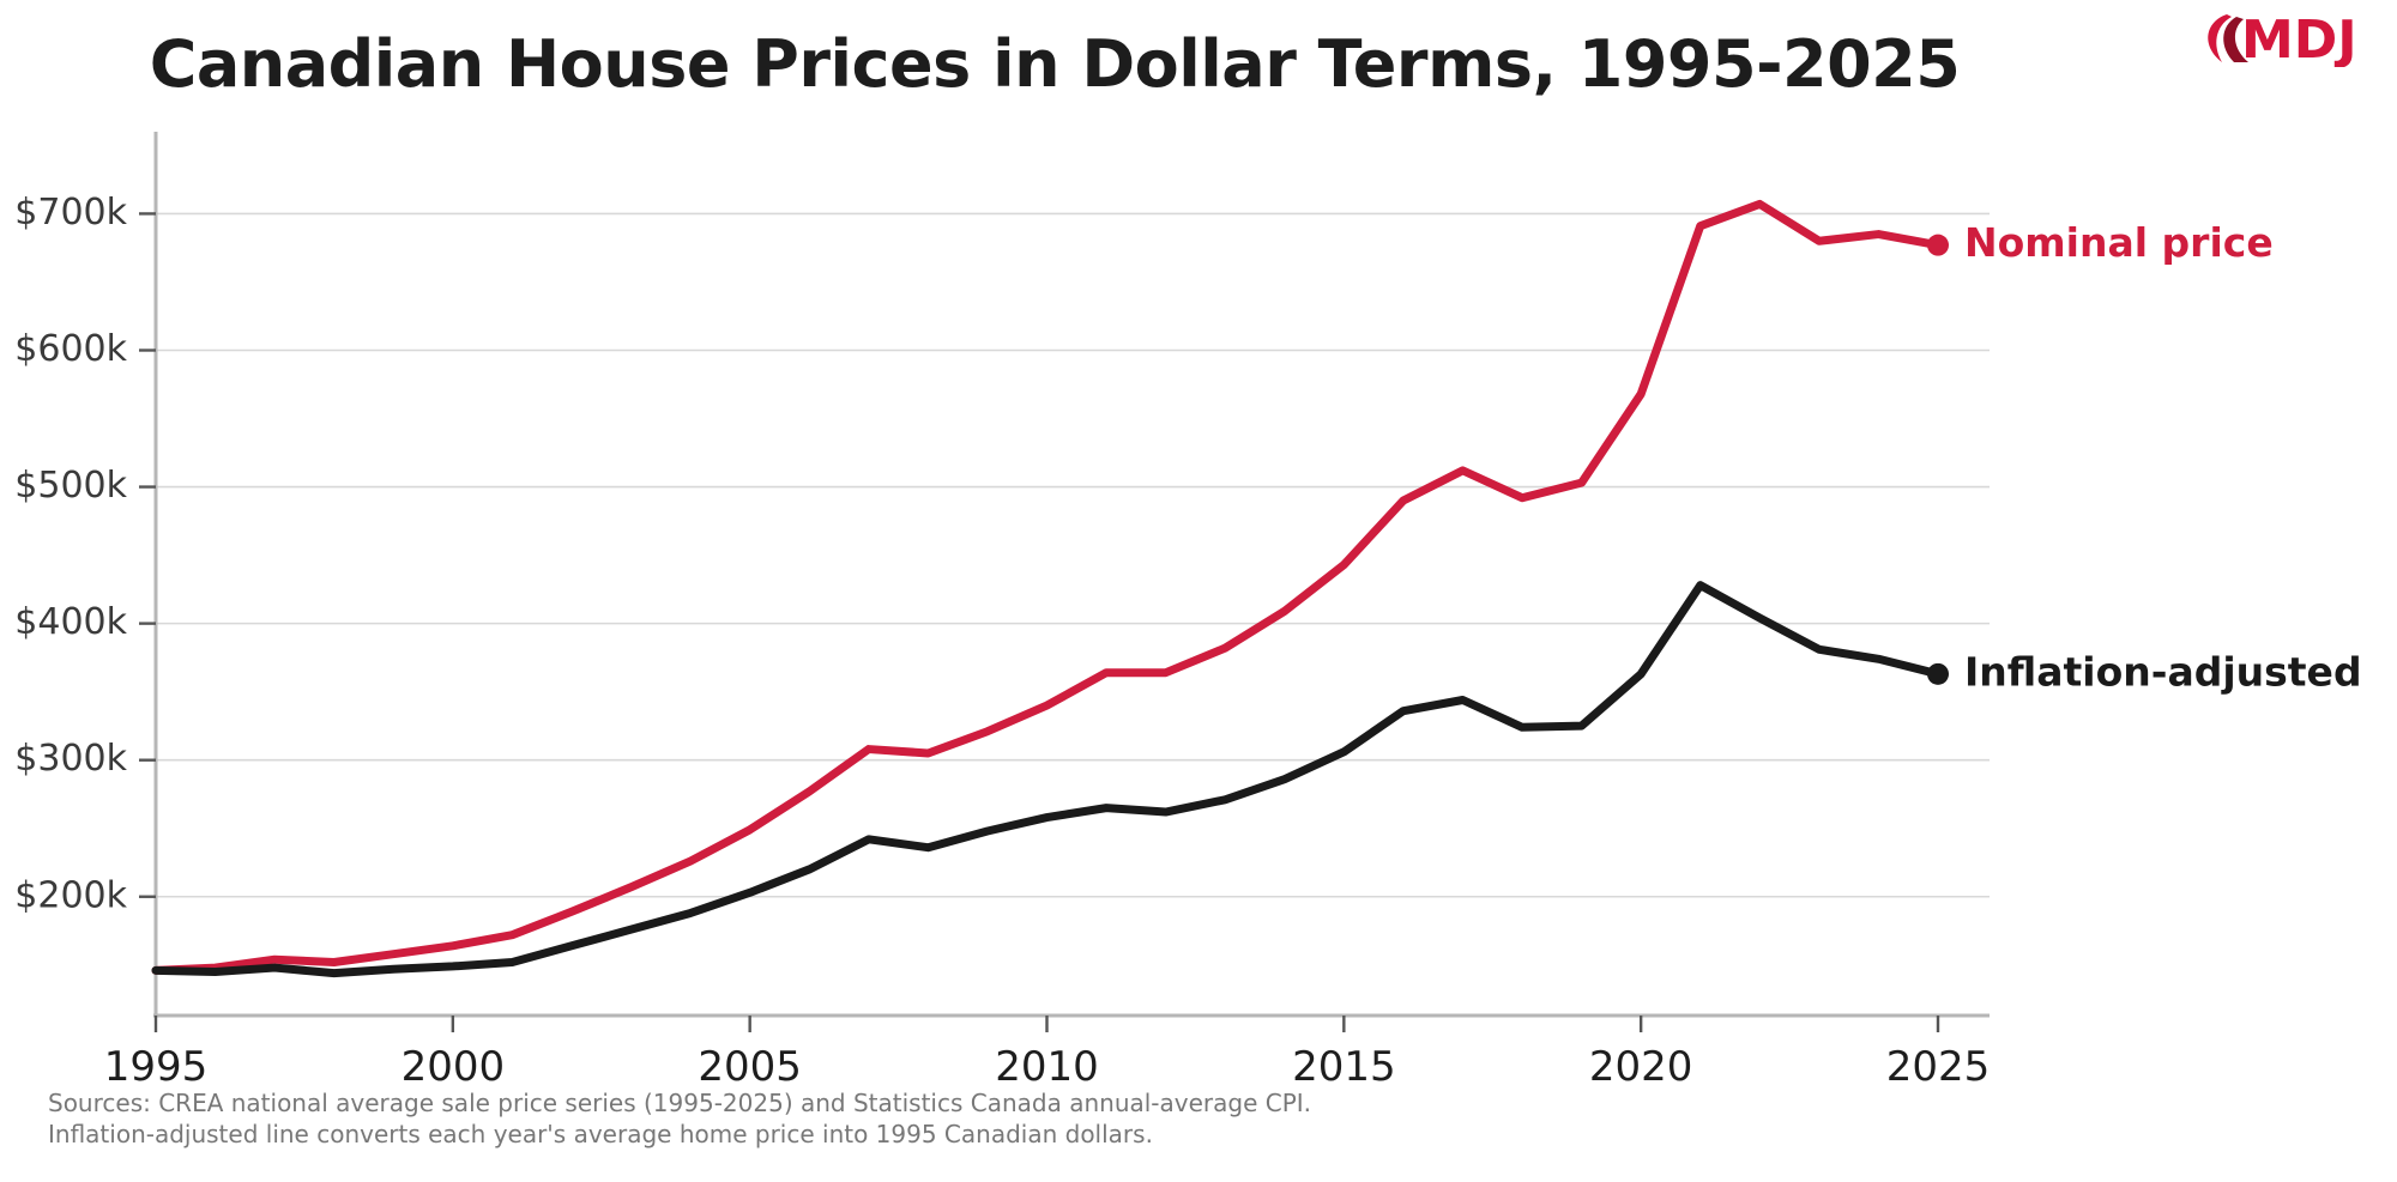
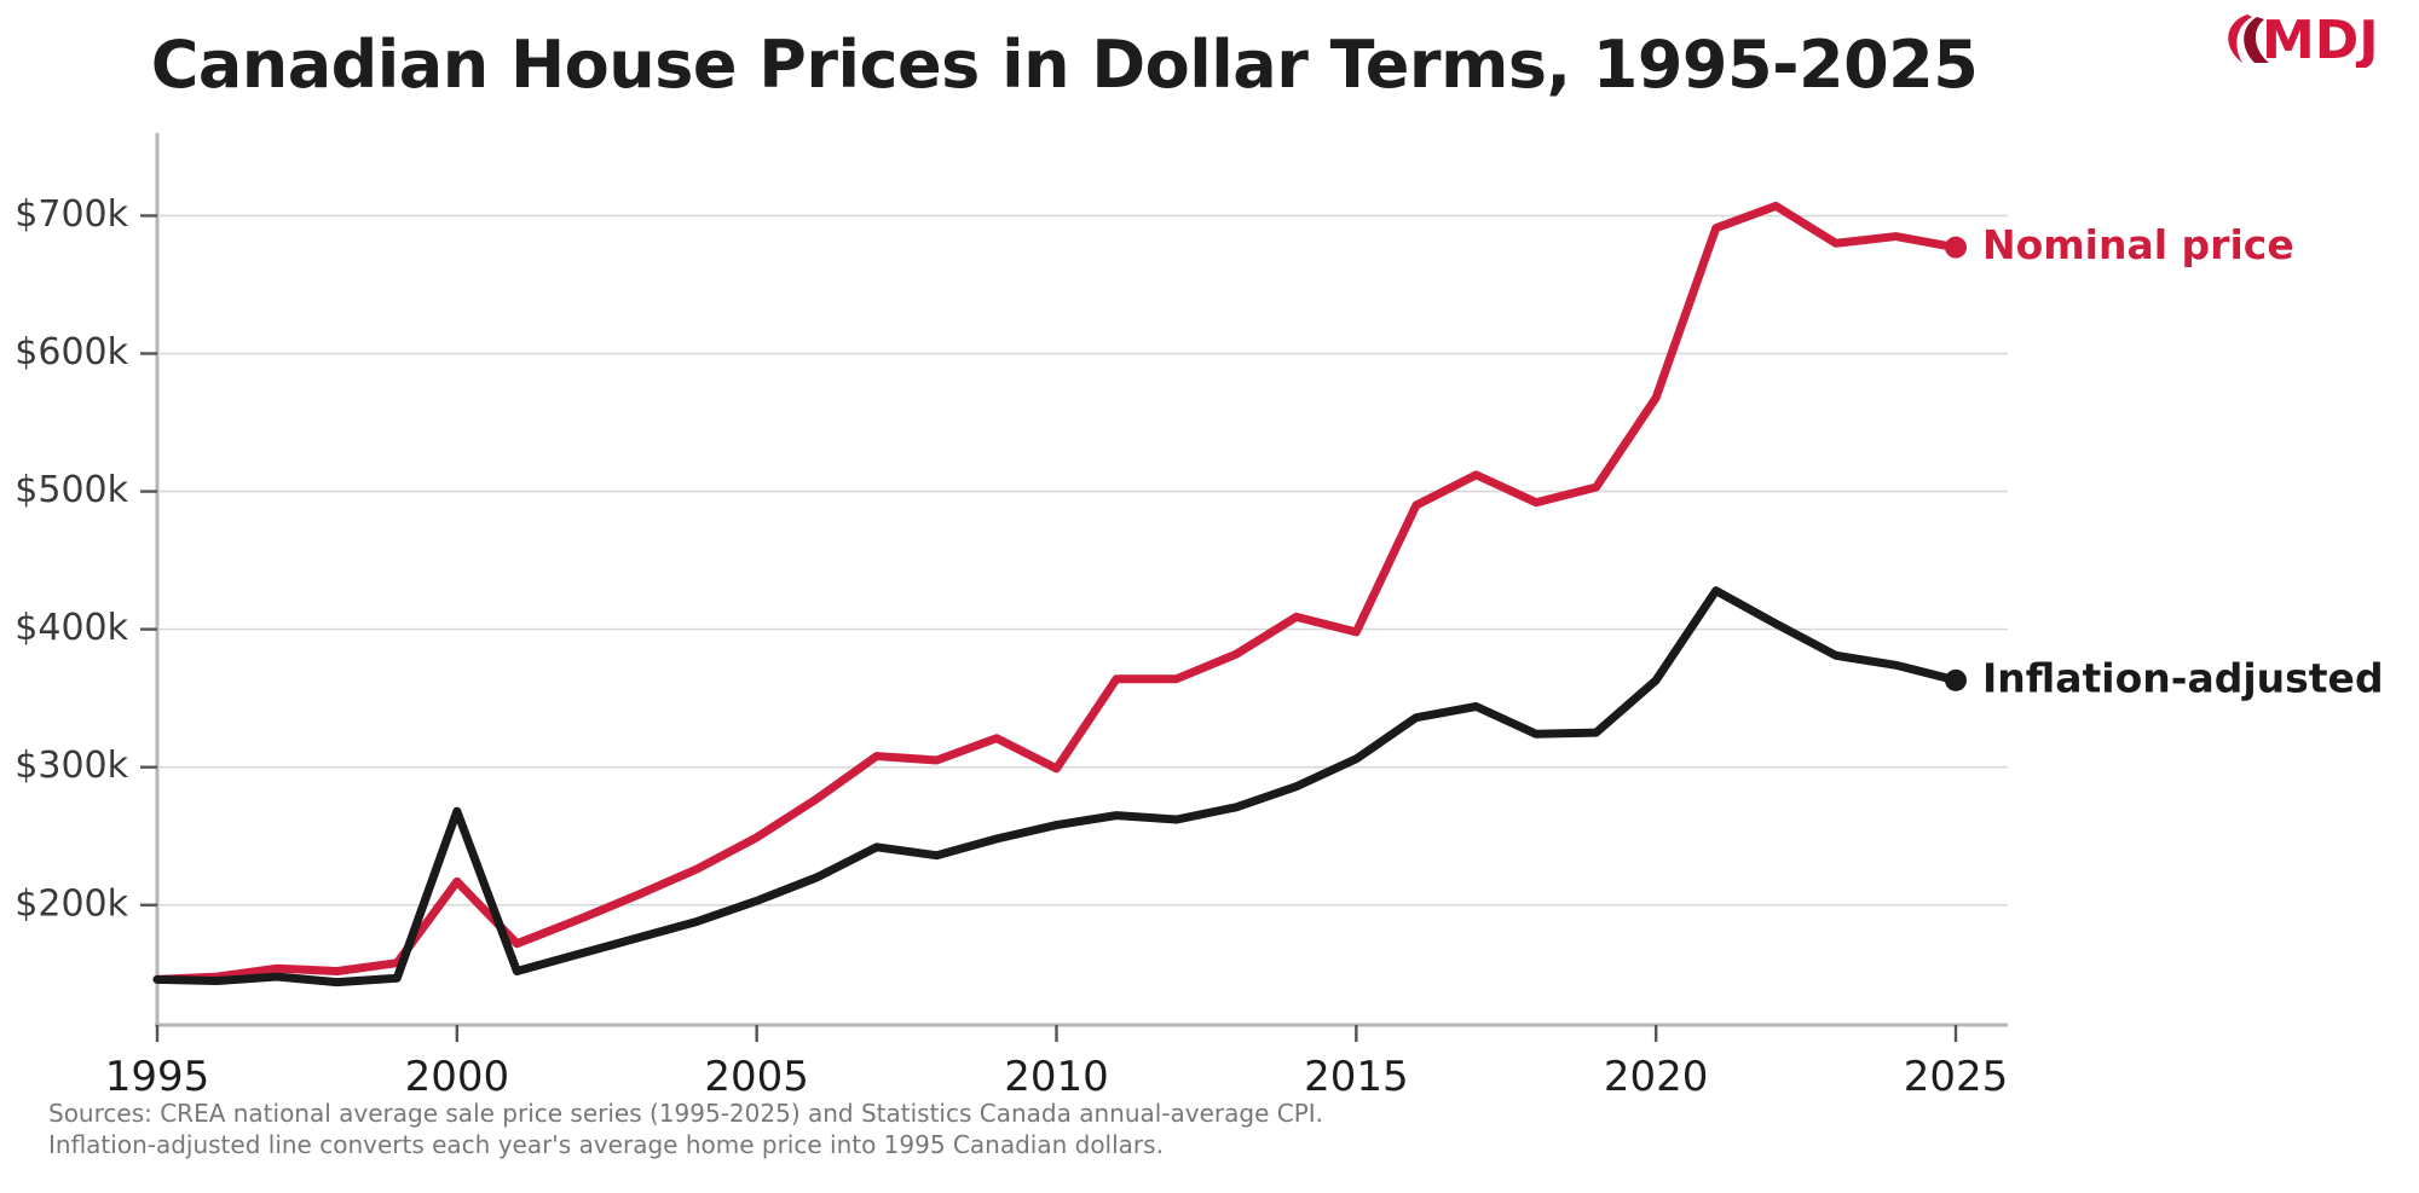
Nominal price/2000: $164k -> $217k
Inflation-adjusted/2000: $149k -> $268k
Nominal price/2010: $340k -> $299k
Nominal price/2015: $443k -> $398k
